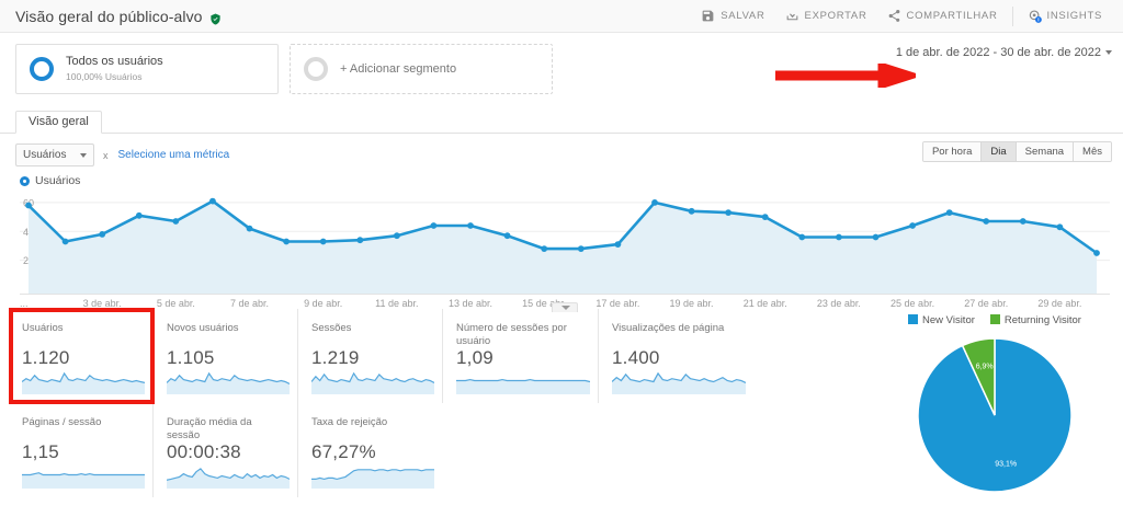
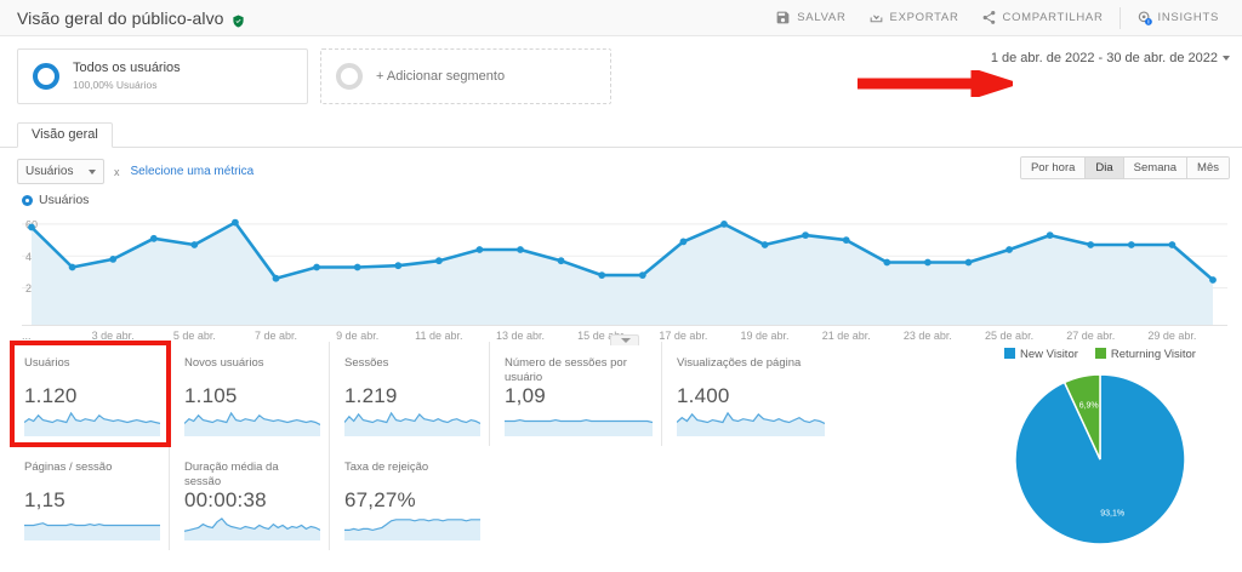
7 de abr.: 42 -> 26
17 de abr.: 31 -> 49
19 de abr.: 54 -> 47
29 de abr.: 43 -> 47
